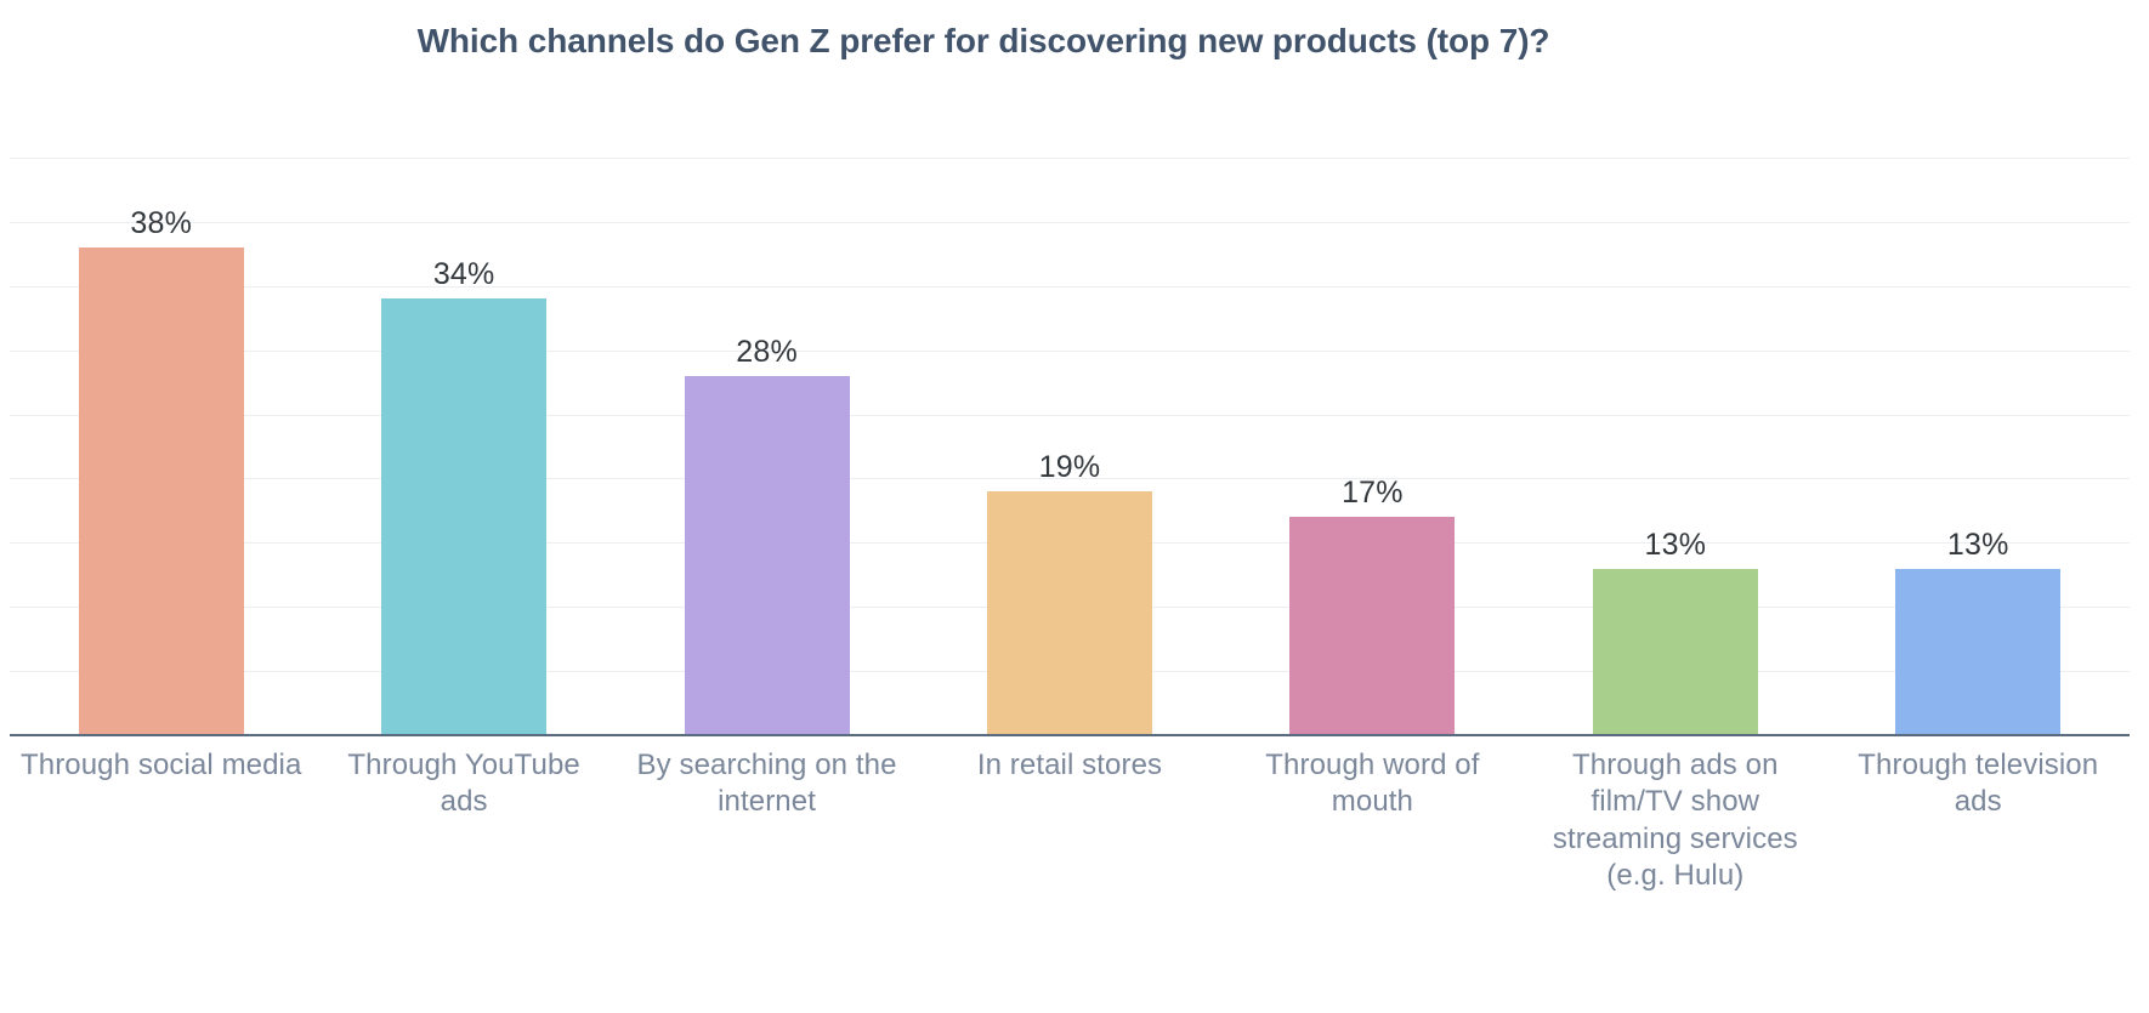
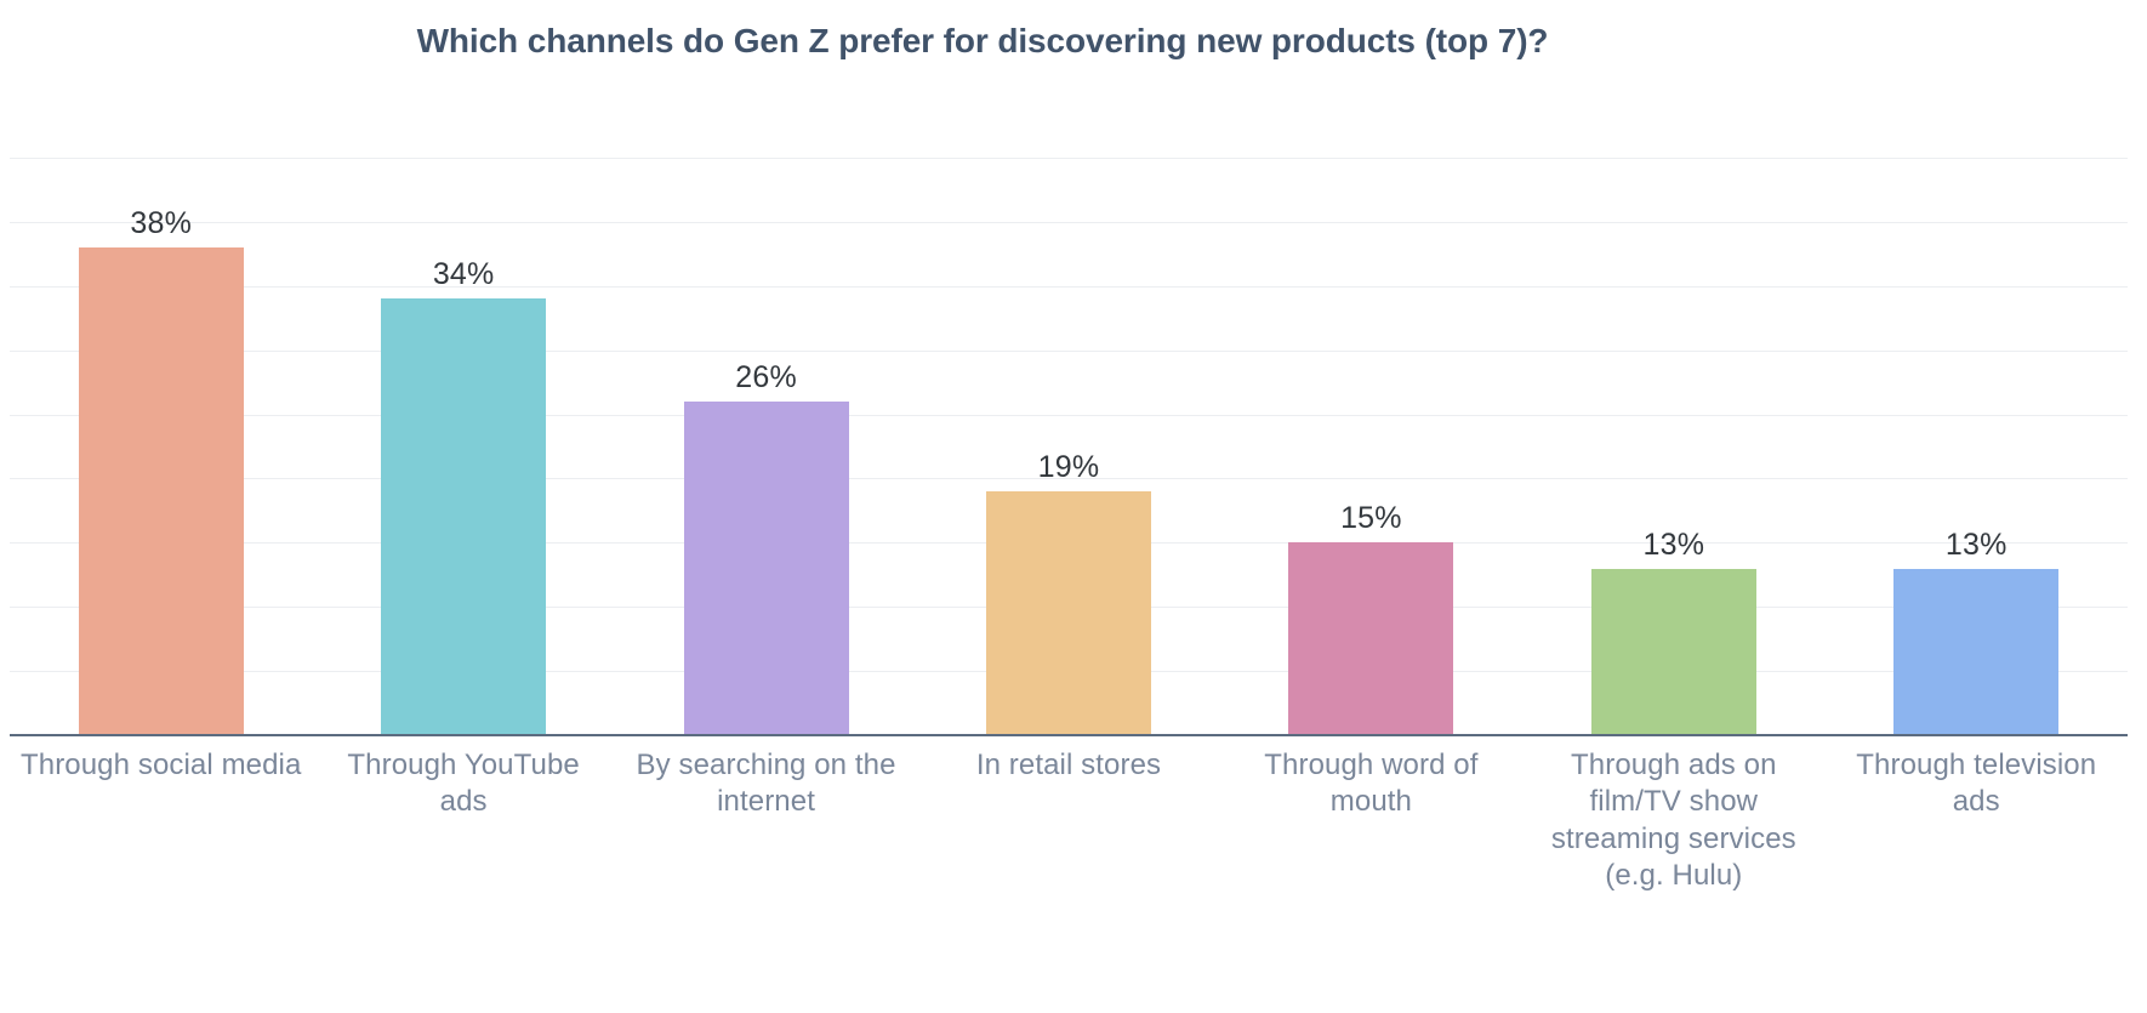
By searching on the internet: 28% -> 26%
Through word of mouth: 17% -> 15%
